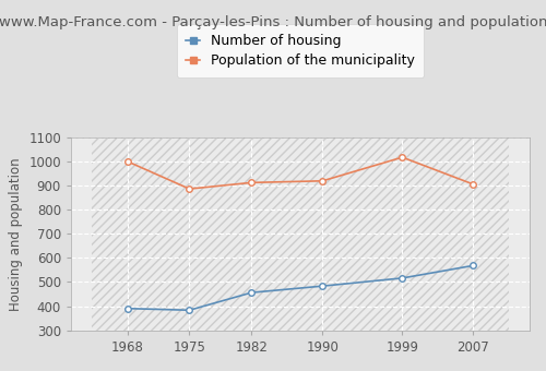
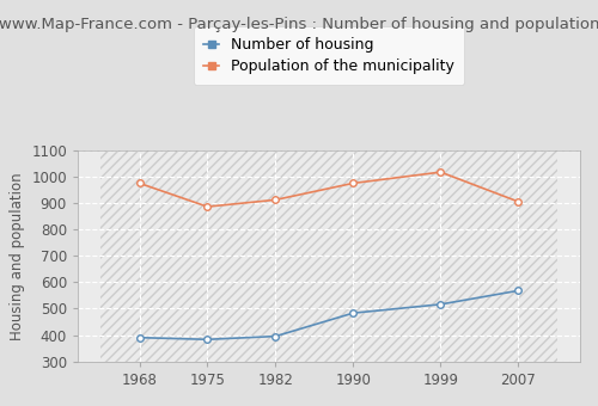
Population of the municipality/1968: 1000 -> 975
Number of housing/1982: 456 -> 395
Population of the municipality/1990: 919 -> 975
